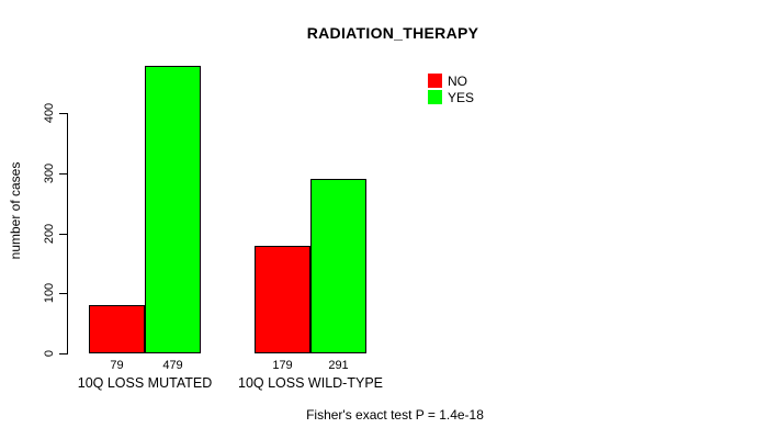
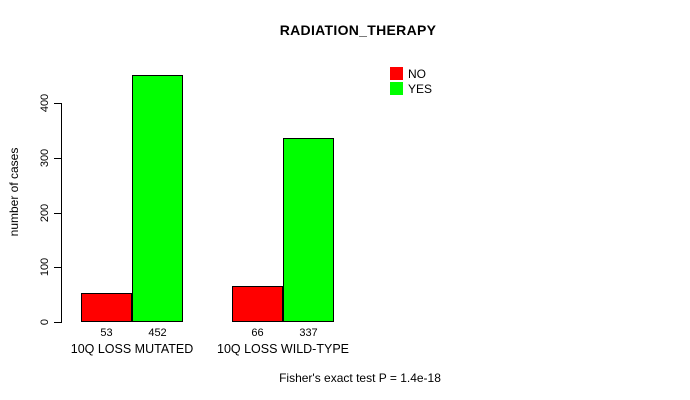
NO/10Q LOSS MUTATED: 79 -> 53
YES/10Q LOSS MUTATED: 479 -> 452
NO/10Q LOSS WILD-TYPE: 179 -> 66
YES/10Q LOSS WILD-TYPE: 291 -> 337
